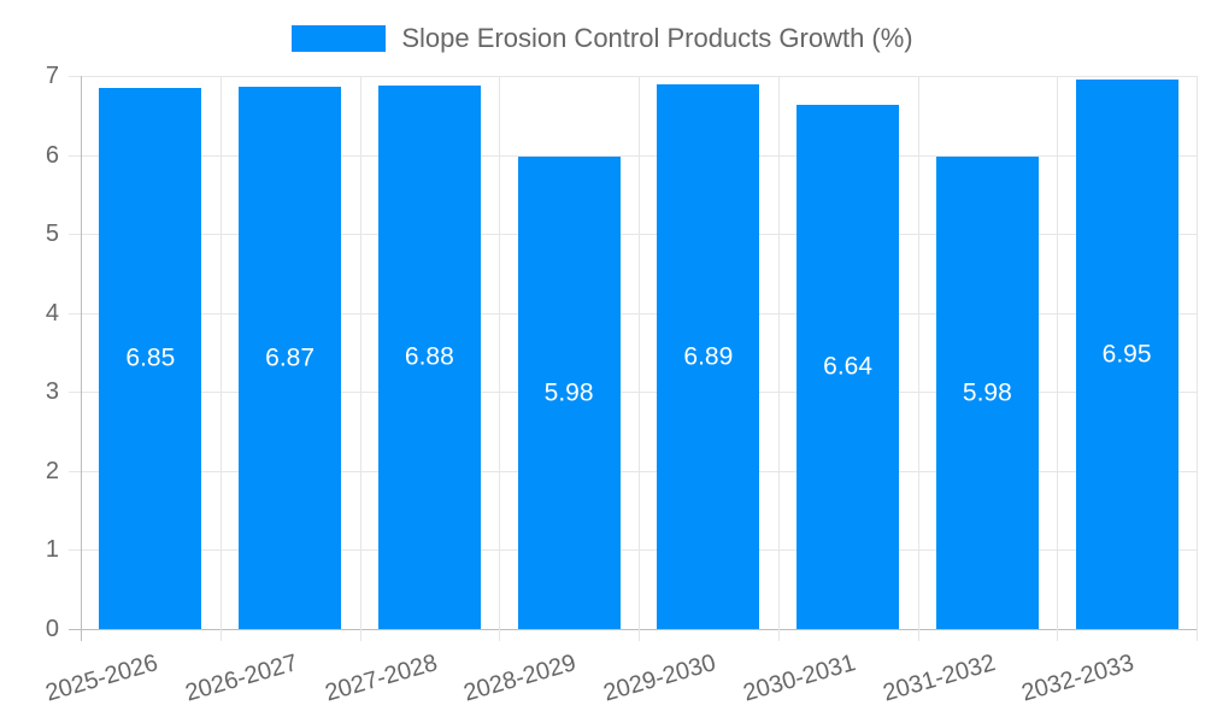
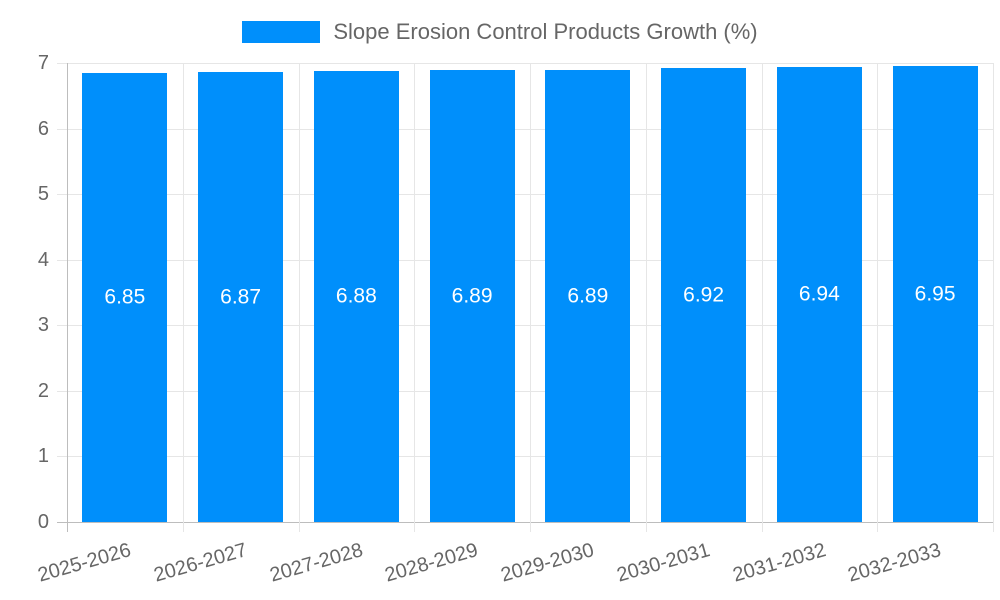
2028-2029: 5.98 -> 6.89
2030-2031: 6.64 -> 6.92
2031-2032: 5.98 -> 6.94
